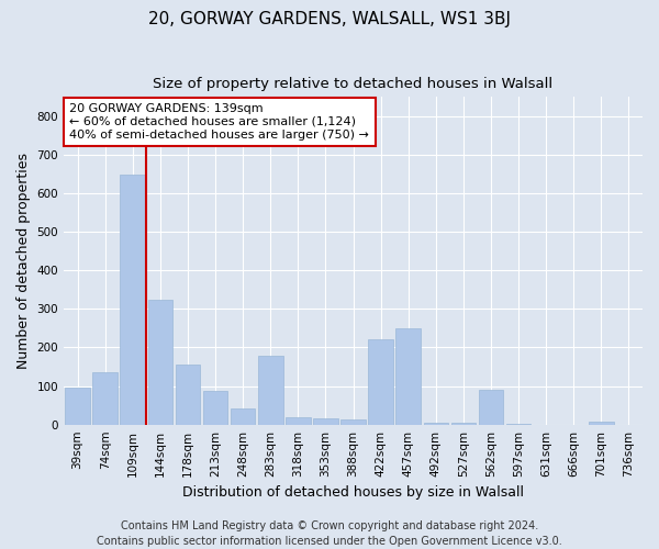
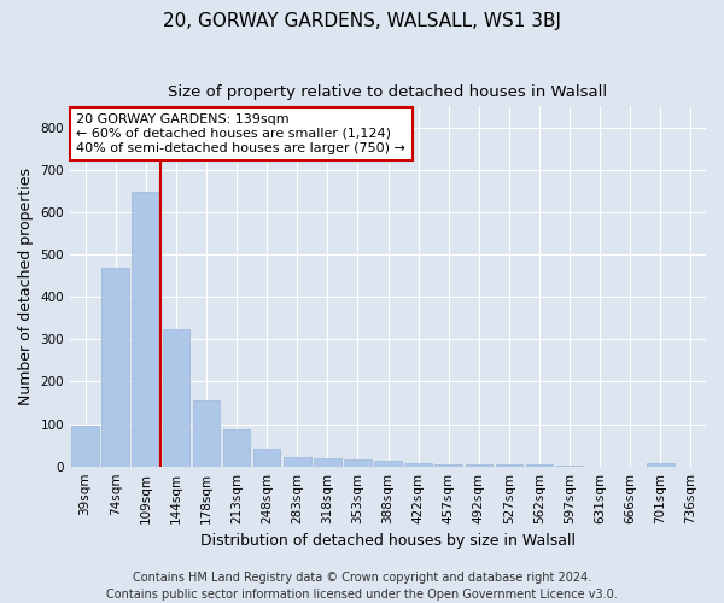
74sqm: 135 -> 468
283sqm: 180 -> 22
422sqm: 220 -> 9
457sqm: 250 -> 6
562sqm: 90 -> 4
